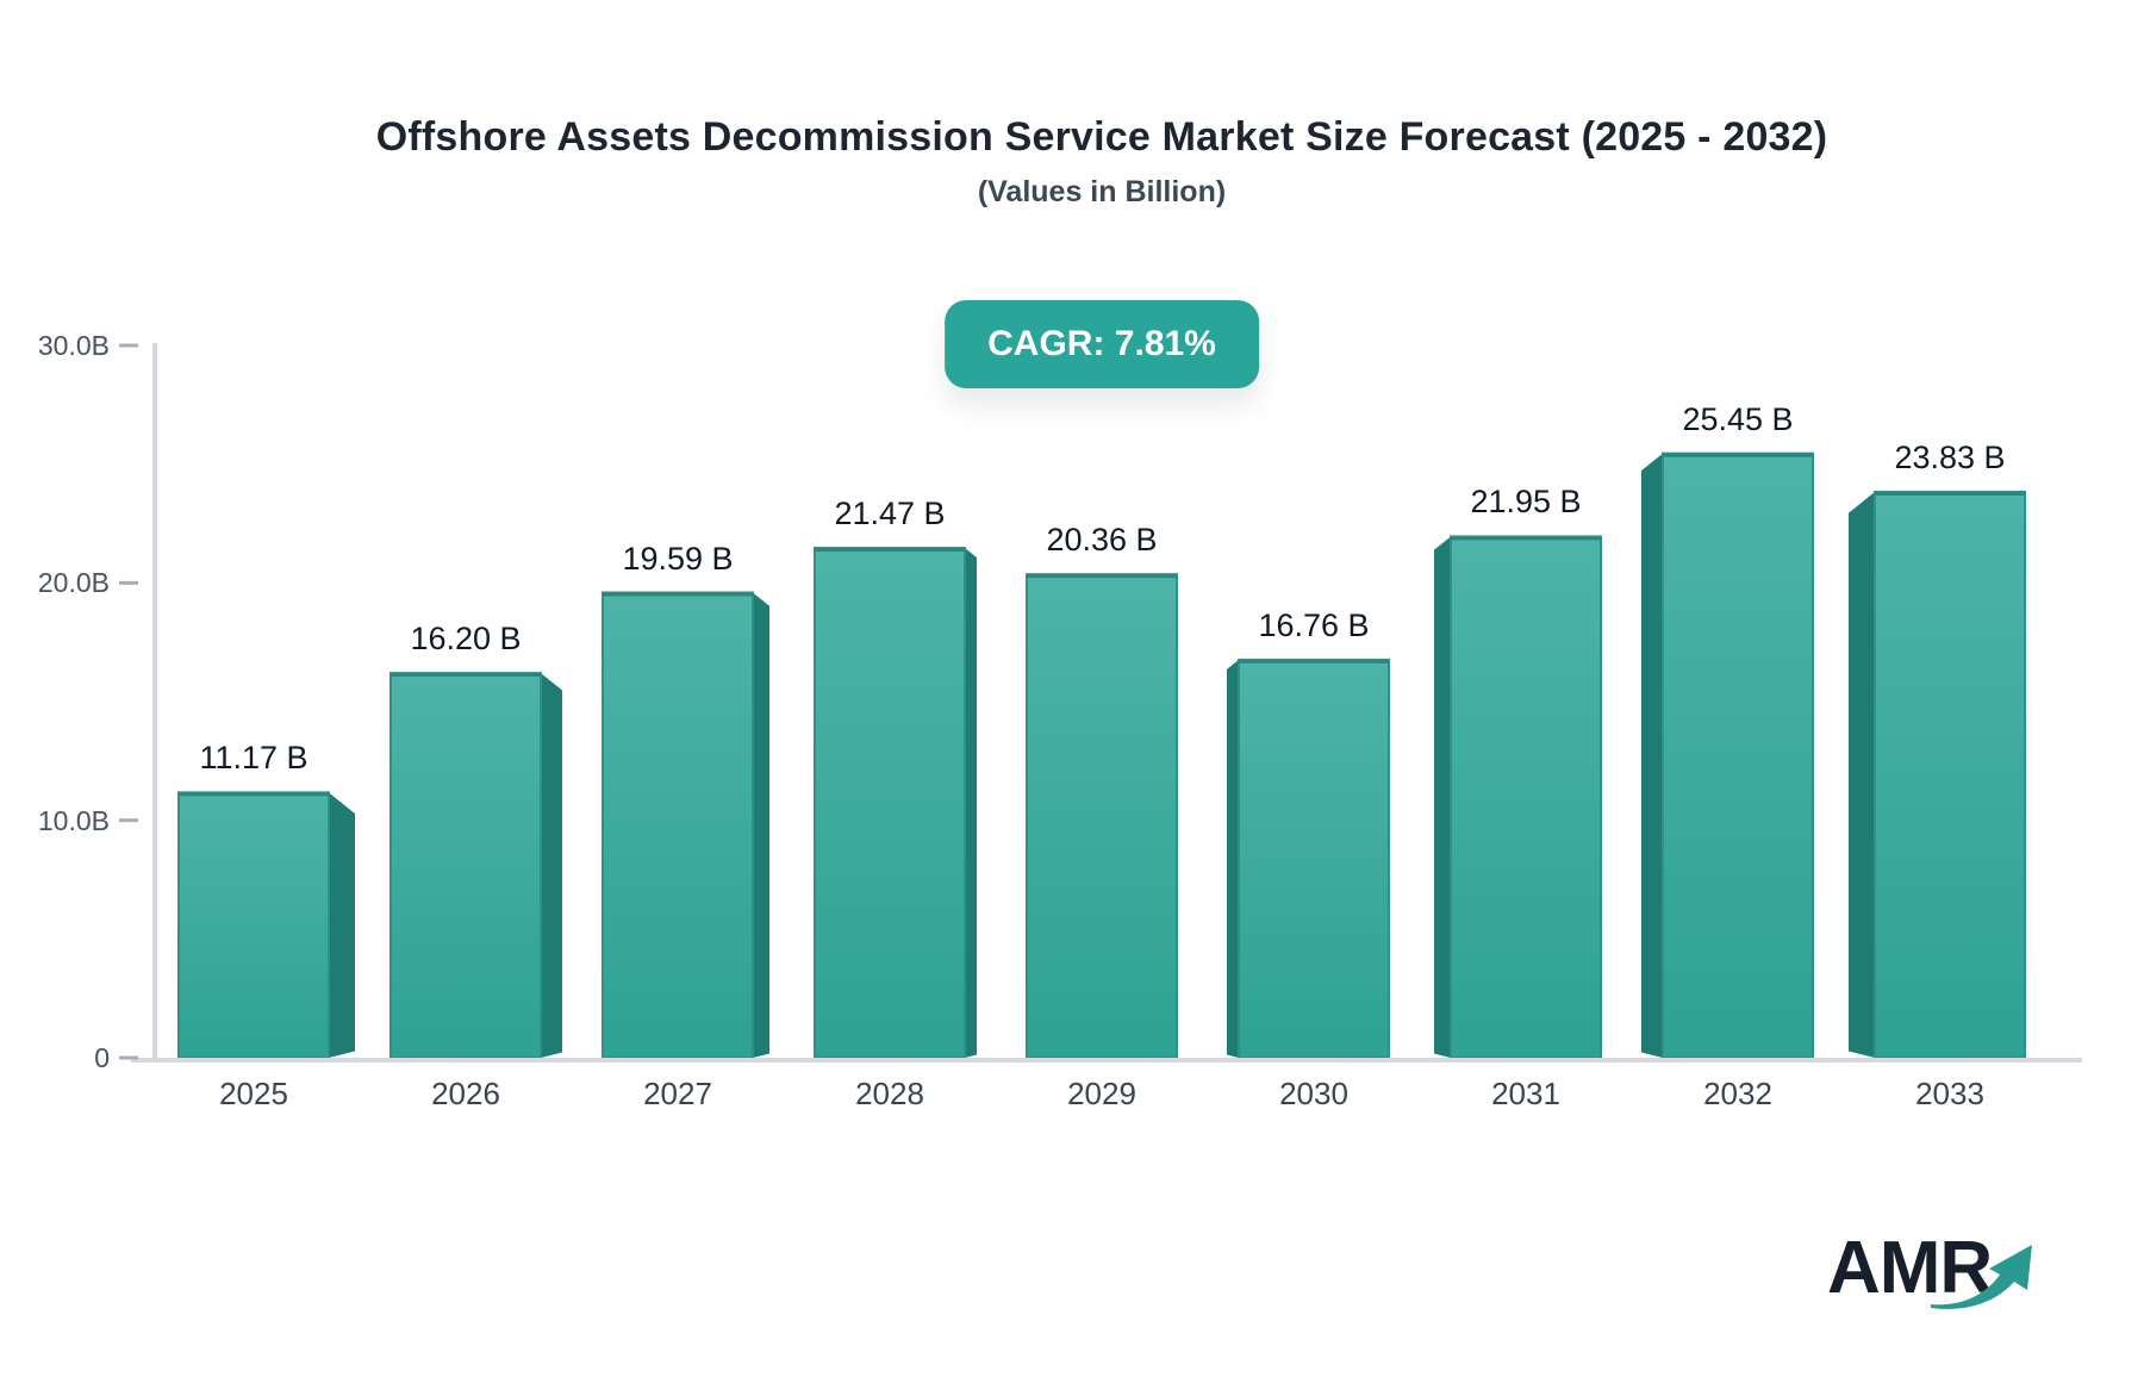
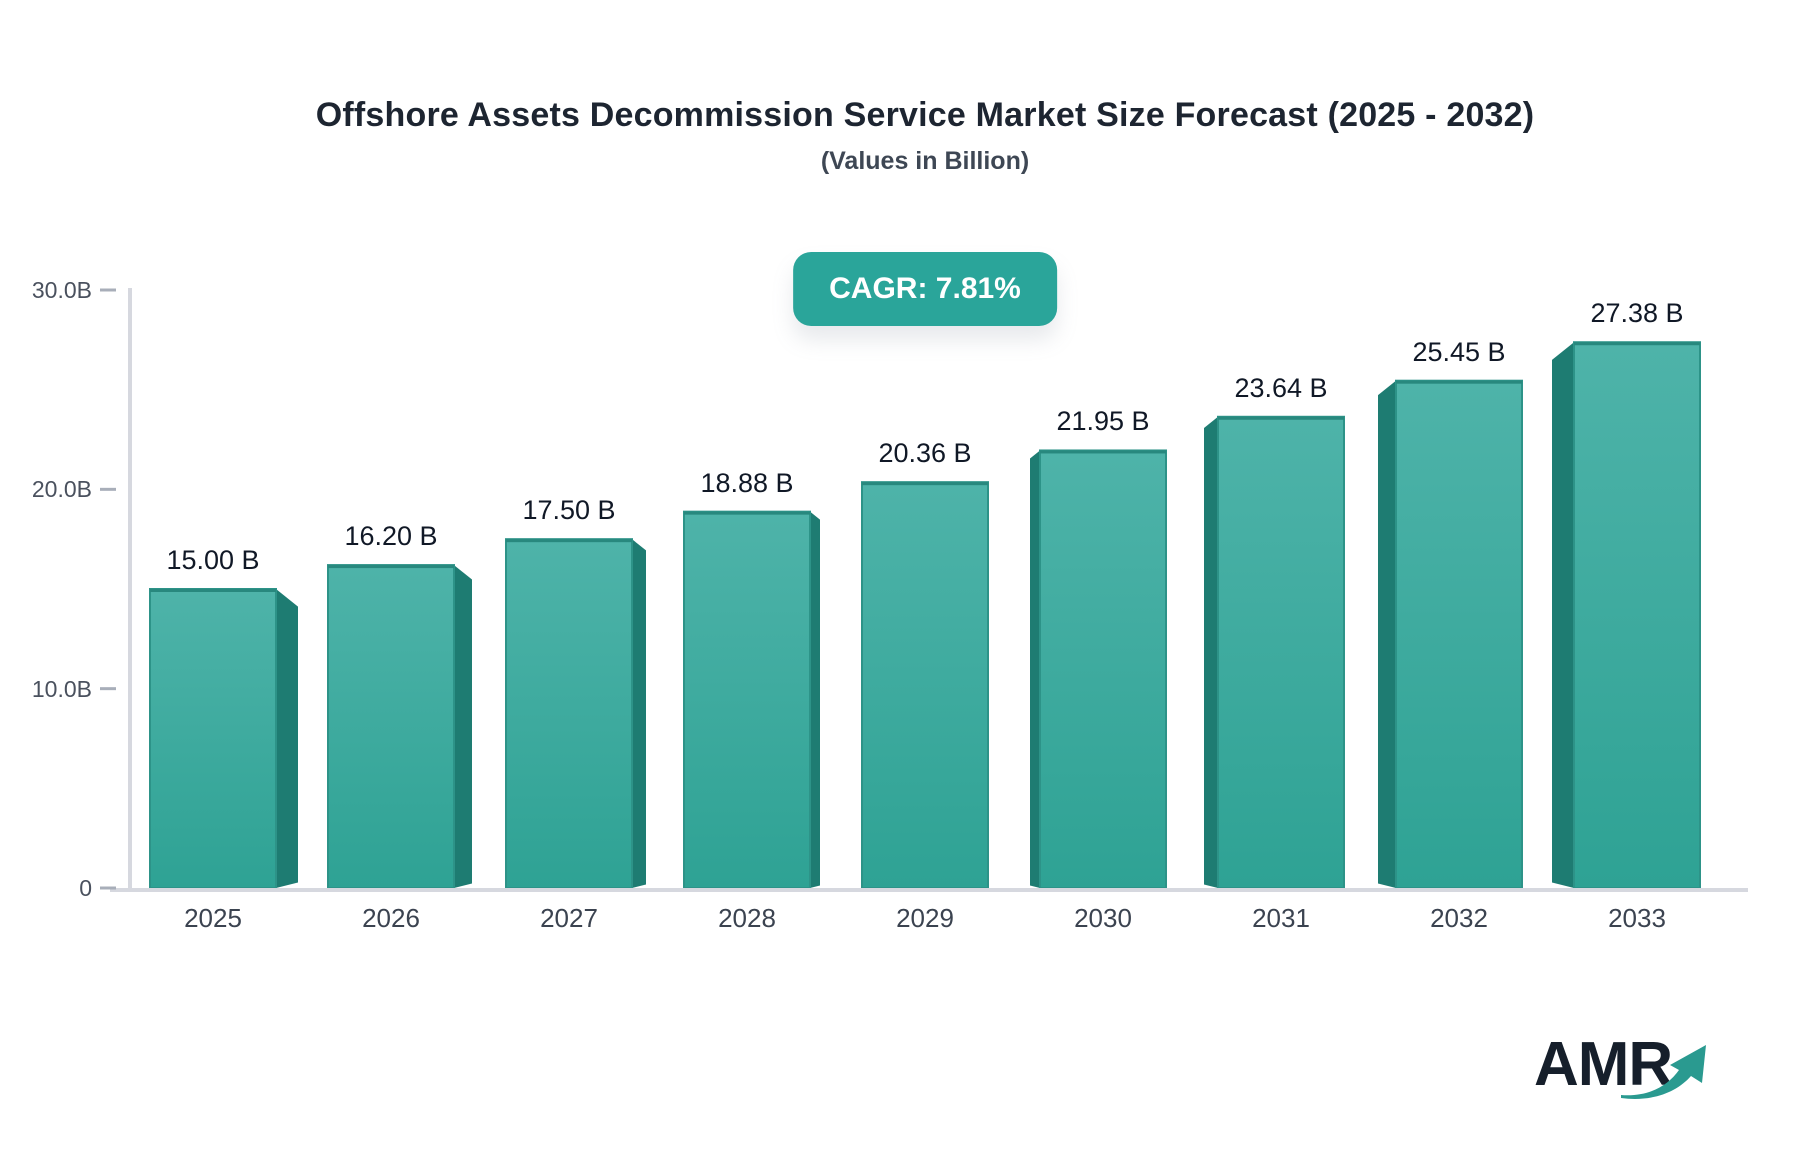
2025: 11.17 -> 15.00
2027: 19.59 -> 17.50
2028: 21.47 -> 18.88
2030: 16.76 -> 21.95
2031: 21.95 -> 23.64
2033: 23.83 -> 27.38
